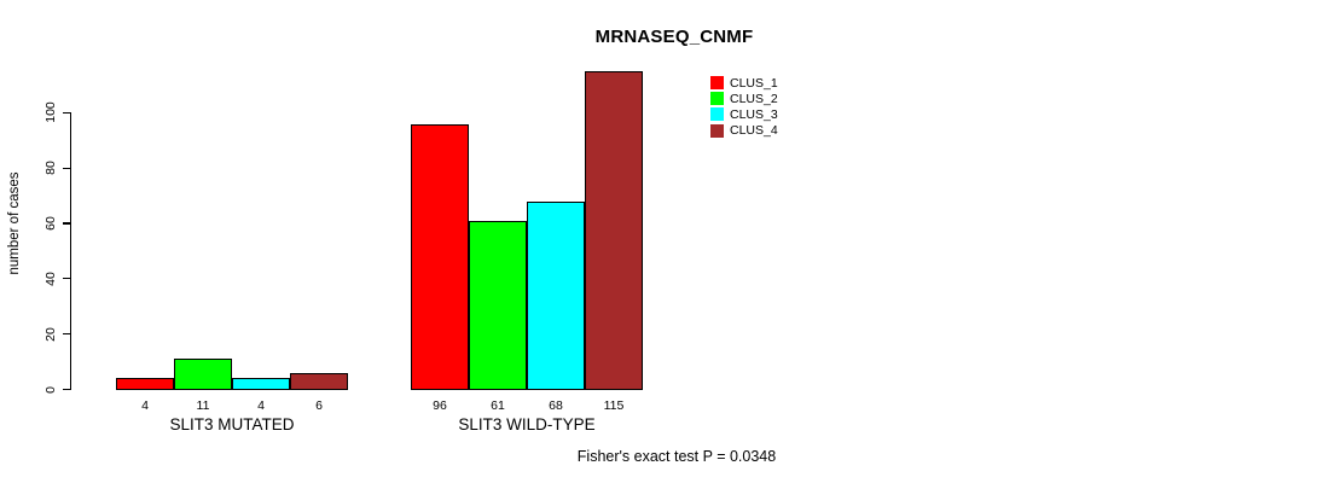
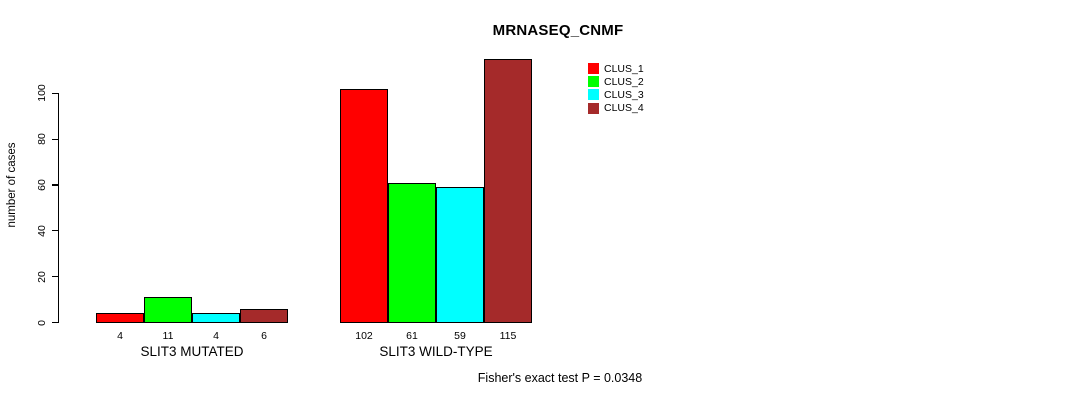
CLUS_1/SLIT3 WILD-TYPE: 96 -> 102
CLUS_3/SLIT3 WILD-TYPE: 68 -> 59
